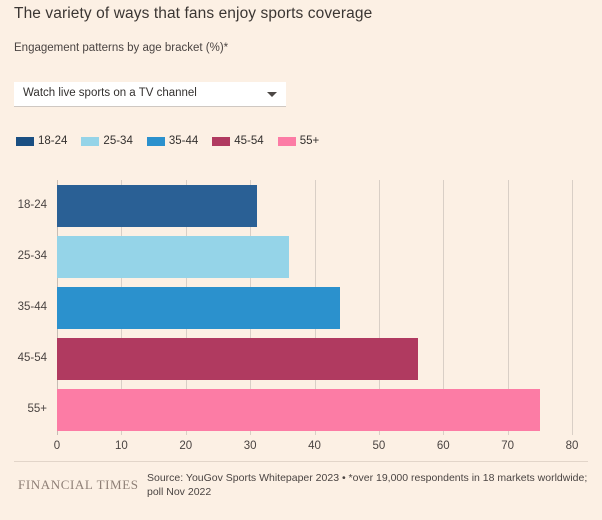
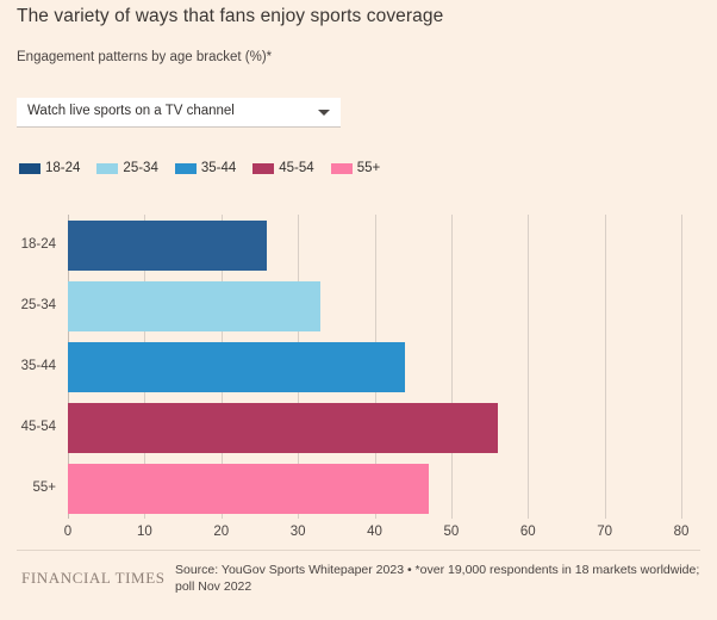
18-24: 31 -> 26
25-34: 36 -> 33
55+: 75 -> 47
